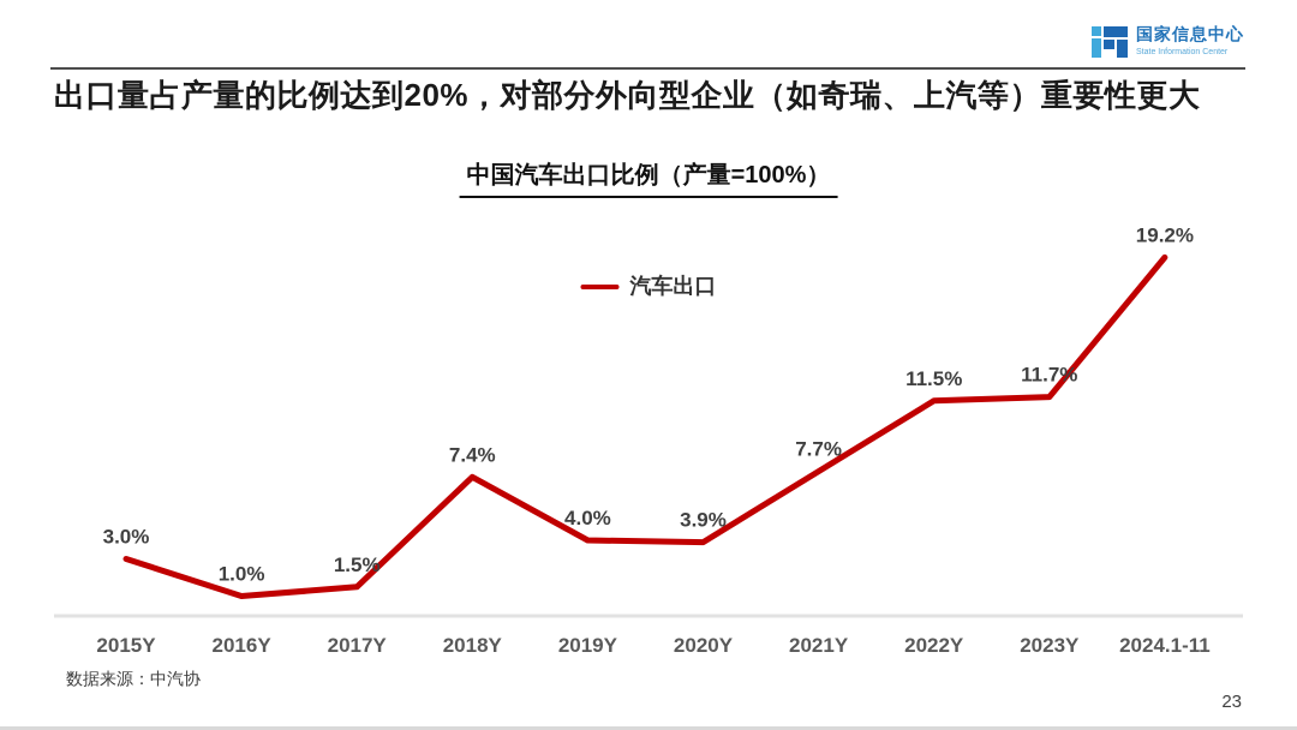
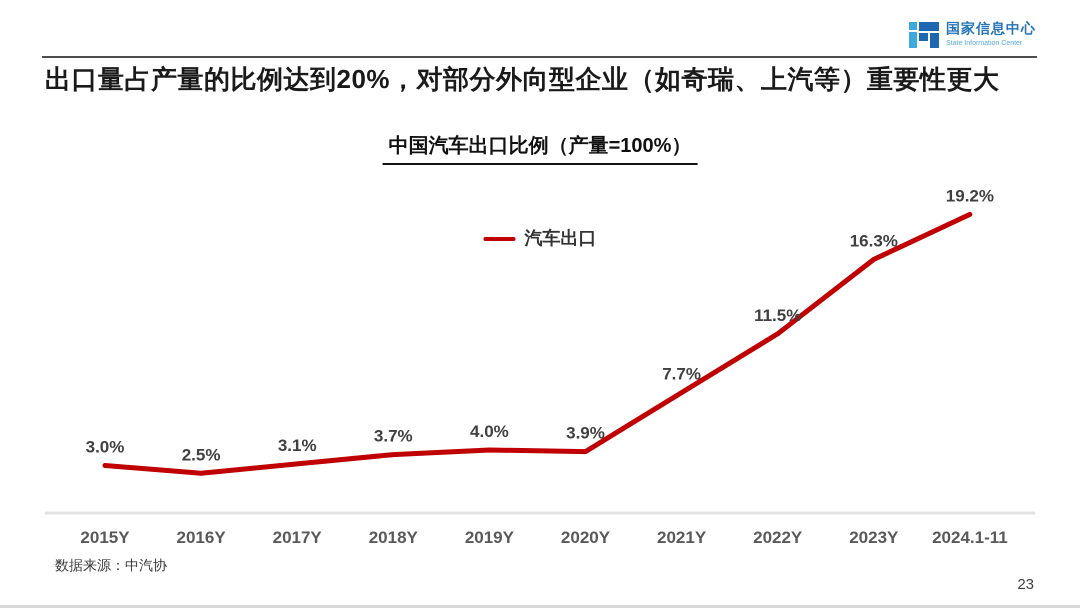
2016Y: 1.0% -> 2.5%
2017Y: 1.5% -> 3.1%
2018Y: 7.4% -> 3.7%
2023Y: 11.7% -> 16.3%
